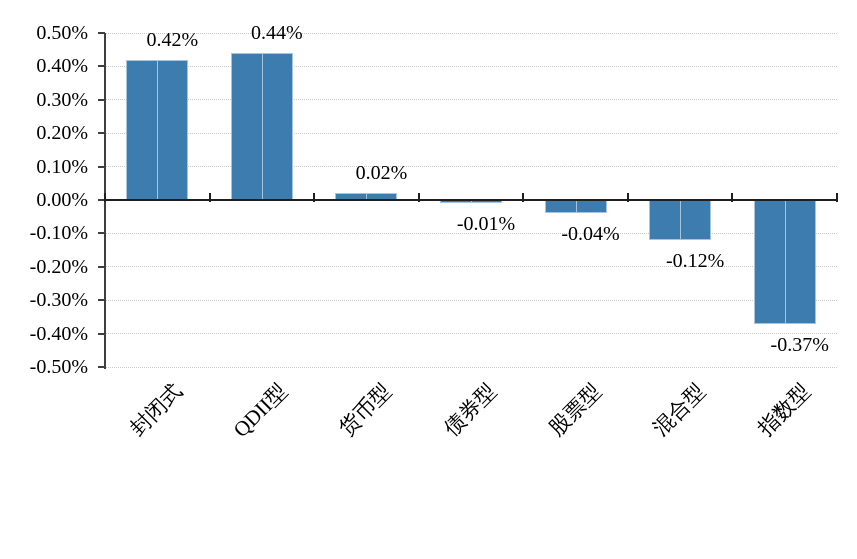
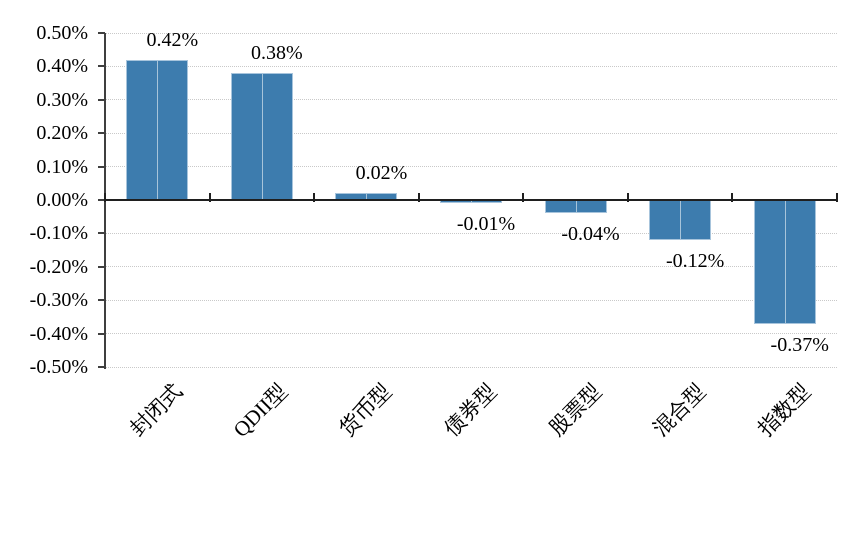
QDII型: 0.44% -> 0.38%
